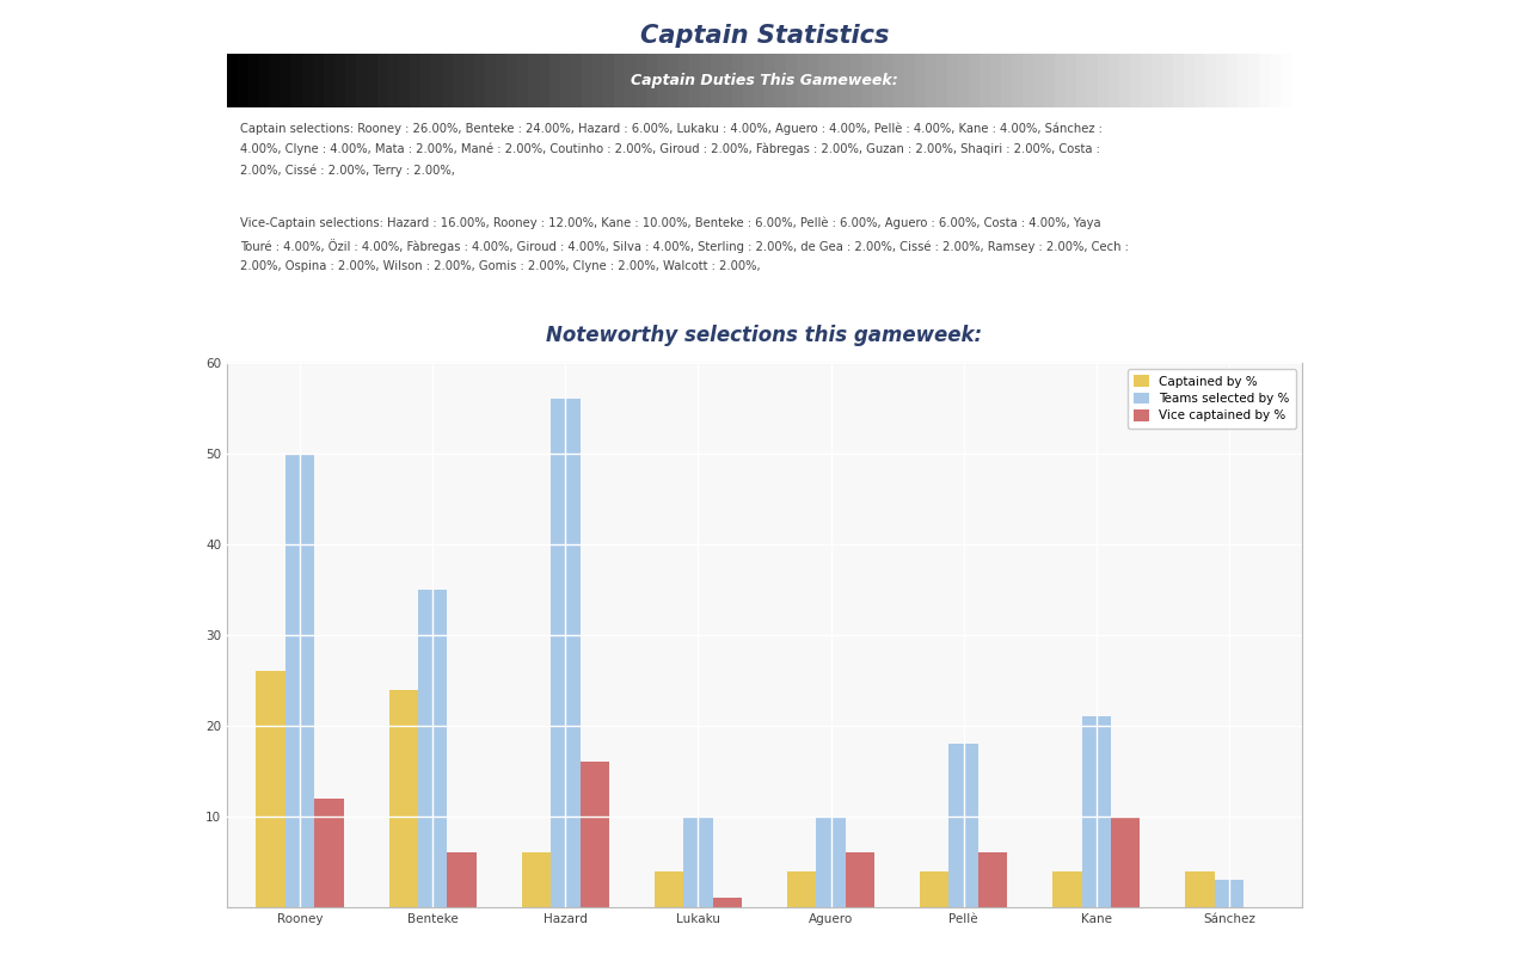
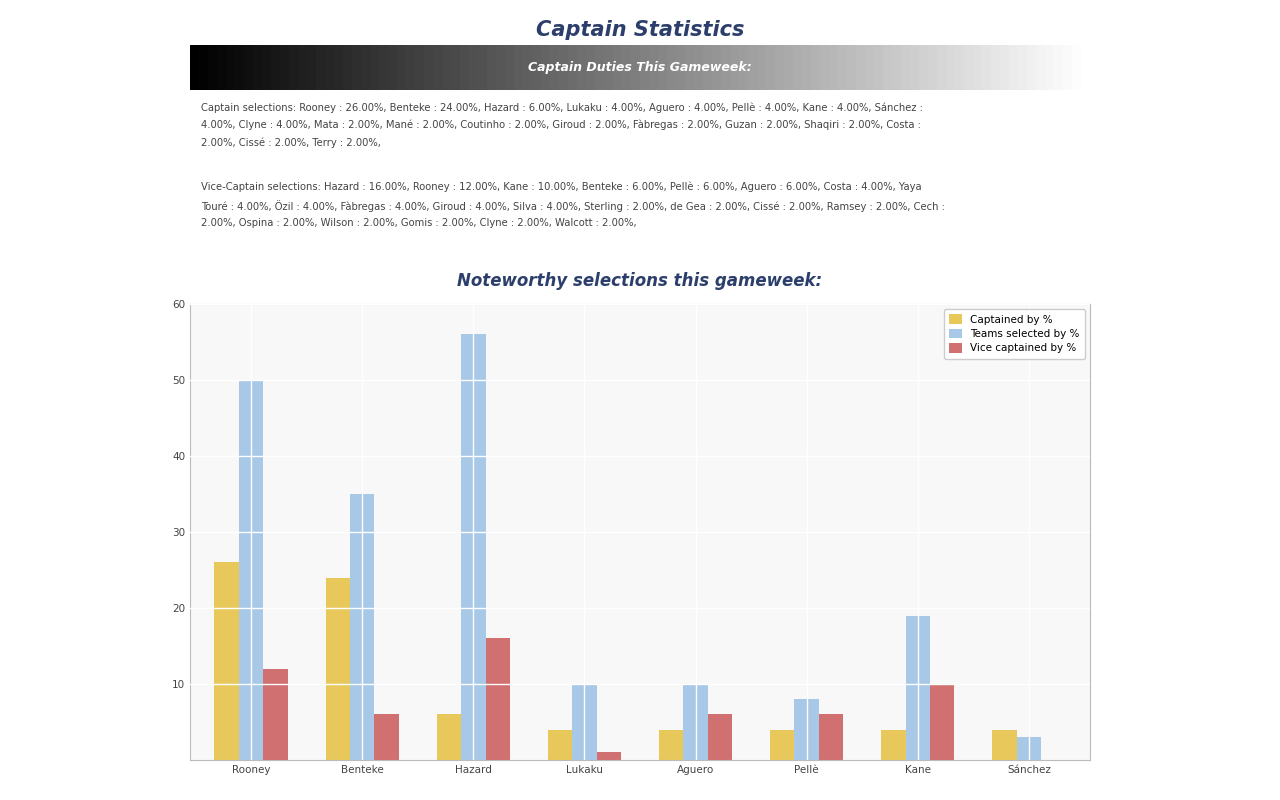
Teams selected by %/Pellè: 18 -> 8
Teams selected by %/Kane: 21 -> 19
